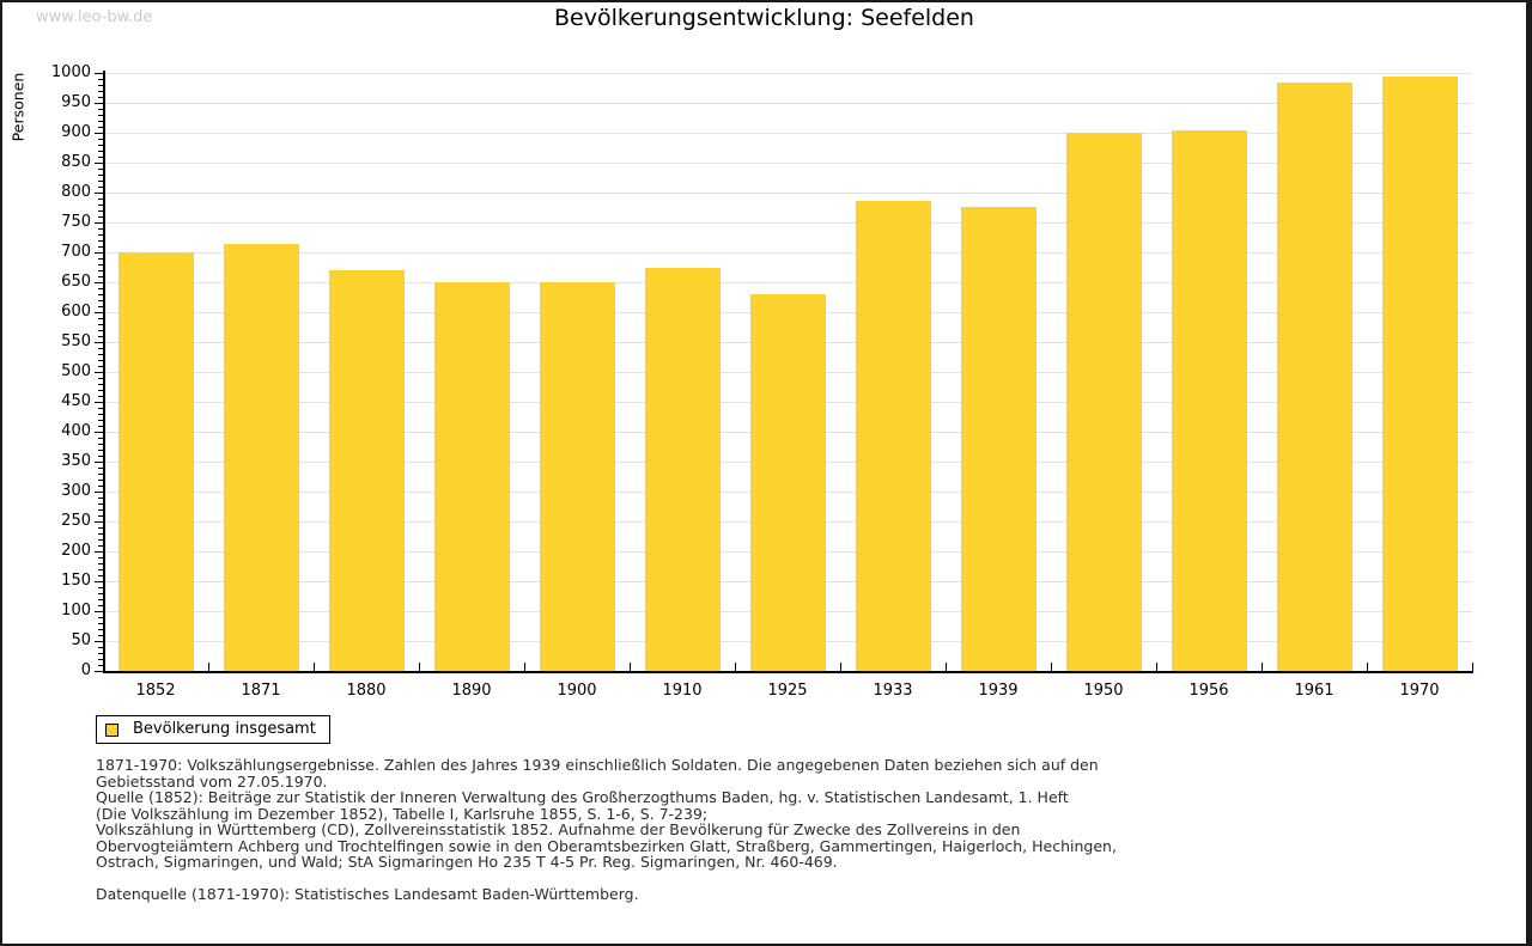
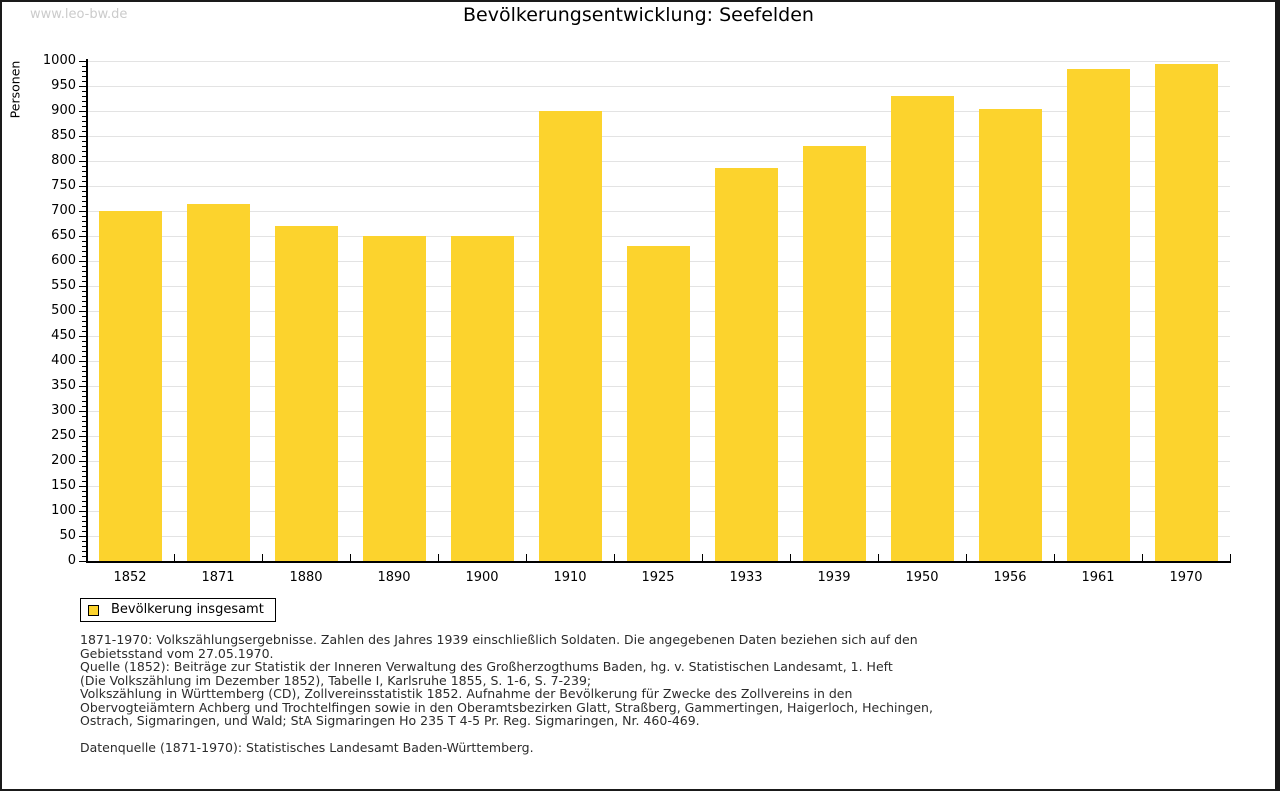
1910: 670 -> 900
1939: 780 -> 830
1950: 900 -> 930
